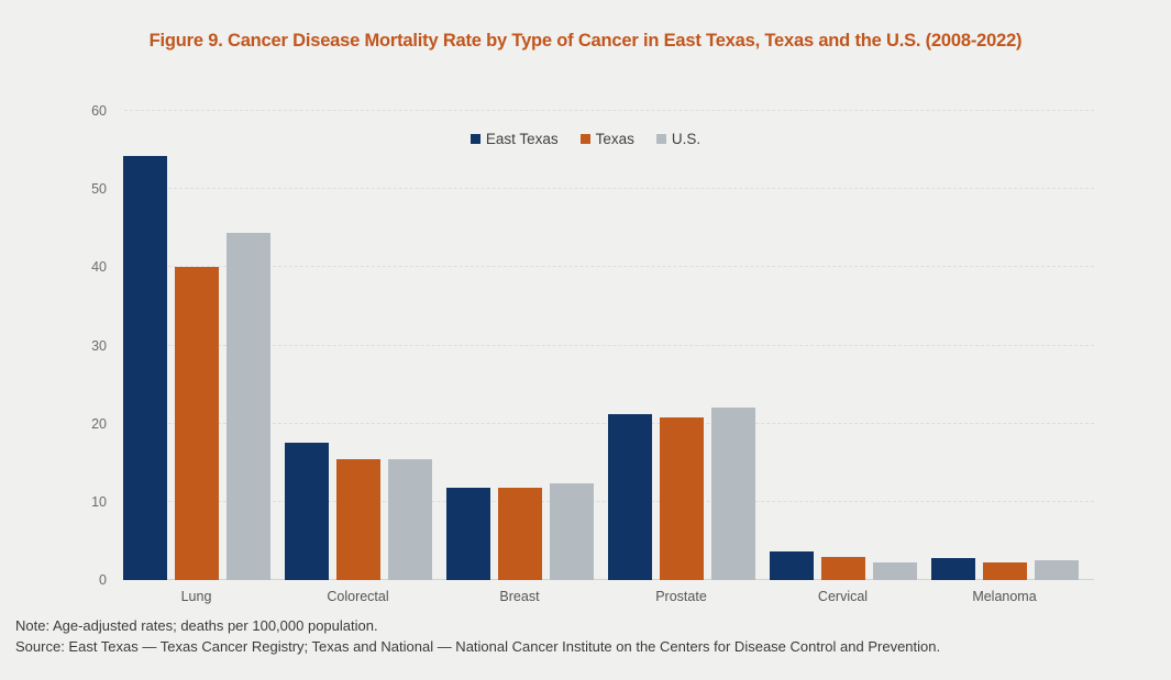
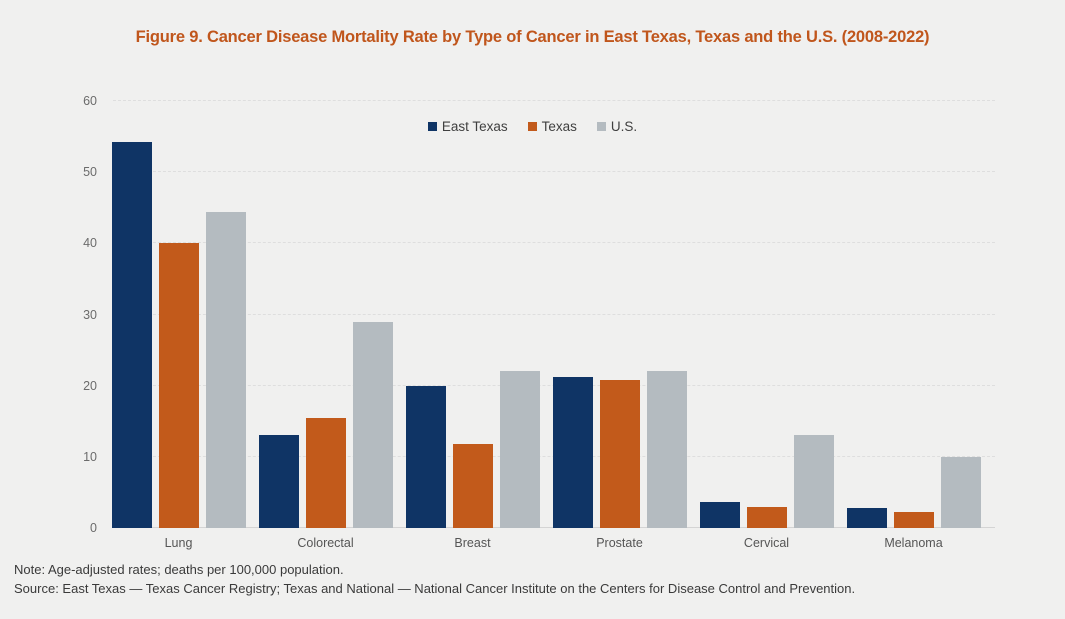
East Texas/Colorectal: 18 -> 13
U.S./Colorectal: 16 -> 29
East Texas/Breast: 12 -> 20
U.S./Breast: 12 -> 22
U.S./Cervical: 2 -> 13
U.S./Melanoma: 2 -> 10
